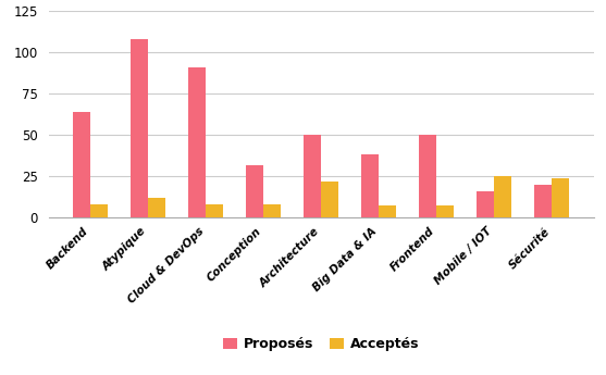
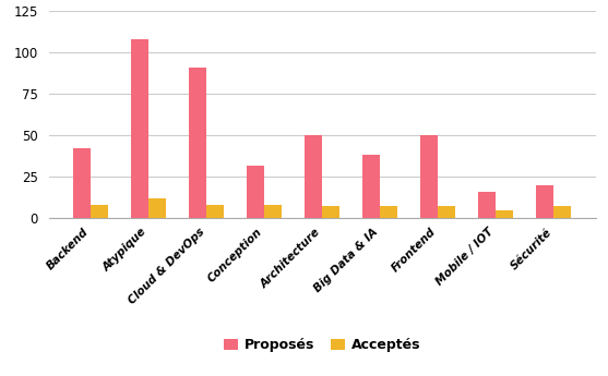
Proposés/Backend: 64 -> 42
Acceptés/Architecture: 22 -> 7
Acceptés/Mobile / IOT: 25 -> 5
Acceptés/Sécurité: 24 -> 7
